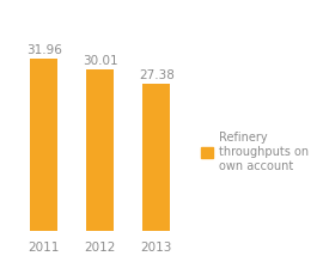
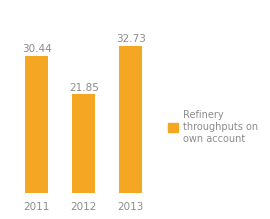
2011: 31.96 -> 30.44
2012: 30.01 -> 21.85
2013: 27.38 -> 32.73
